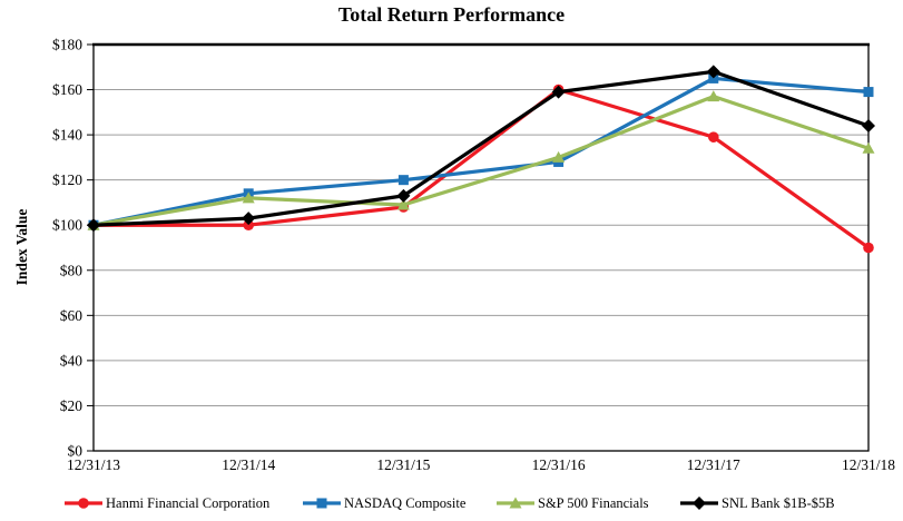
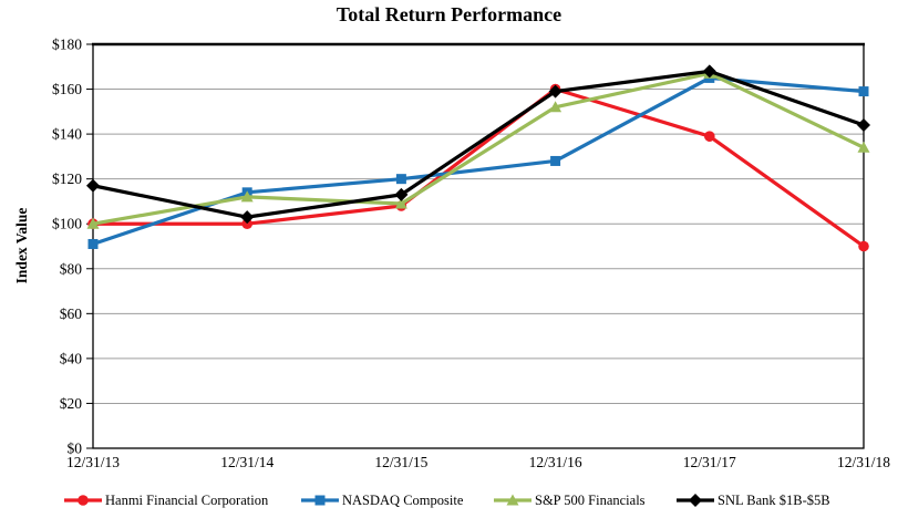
NASDAQ Composite/12/31/13: $100 -> $91
SNL Bank $1B-$5B/12/31/13: $100 -> $117
S&P 500 Financials/12/31/16: $130 -> $152
S&P 500 Financials/12/31/17: $157 -> $167
